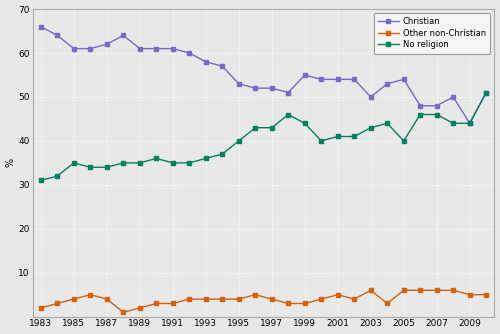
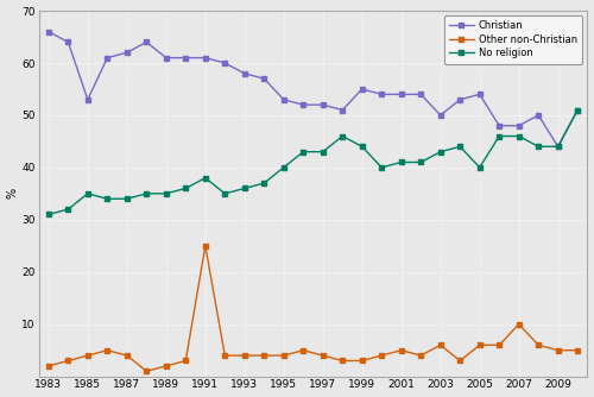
Christian/1985: 61 -> 53
Other non-Christian/1991: 3 -> 25
No religion/1991: 35 -> 38
Other non-Christian/2007: 6 -> 10
